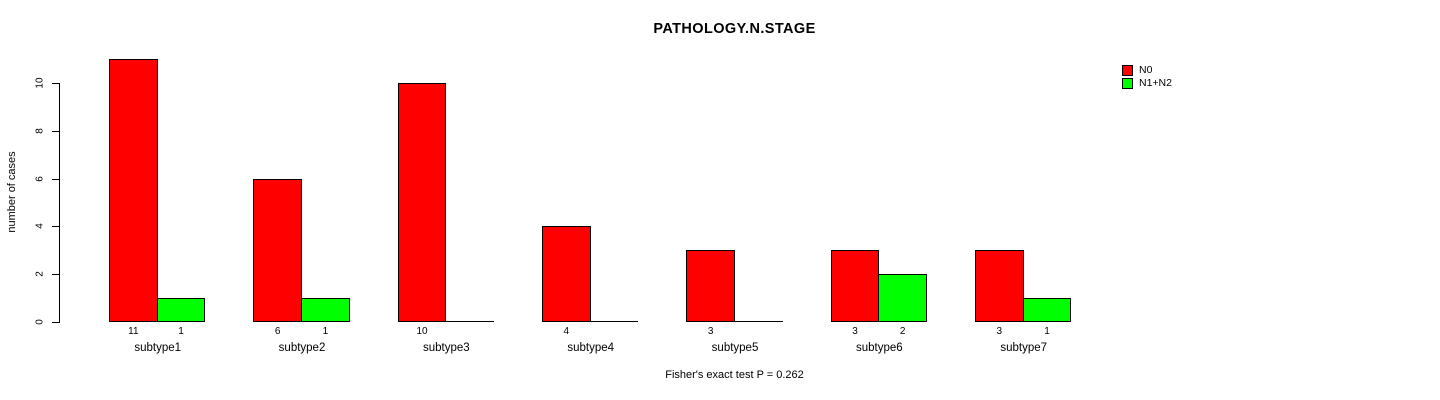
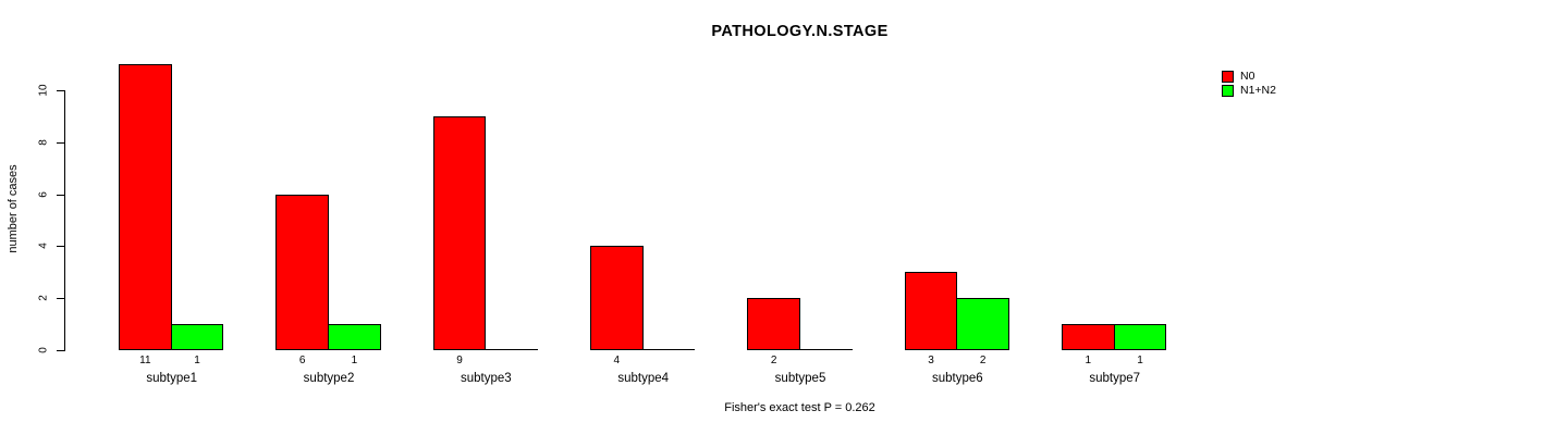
N0/subtype3: 10 -> 9
N0/subtype5: 3 -> 2
N0/subtype7: 3 -> 1
